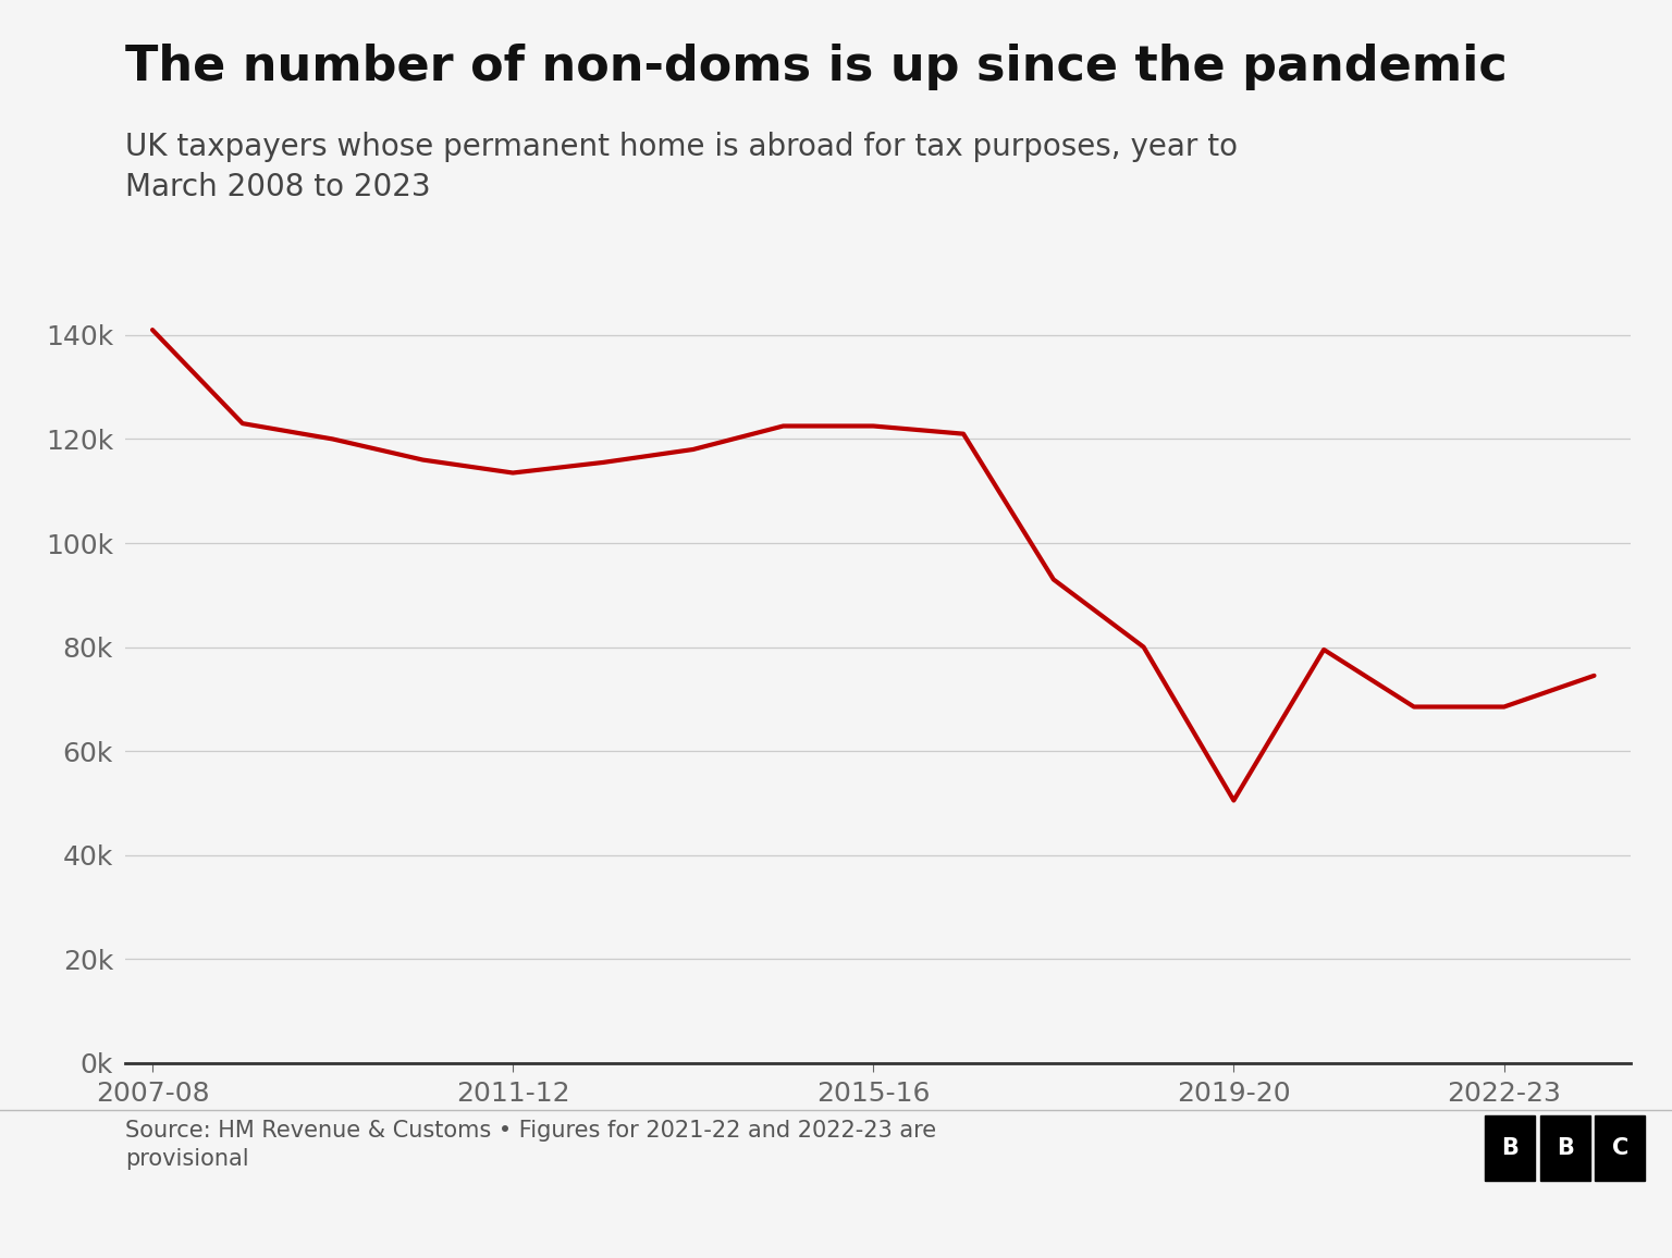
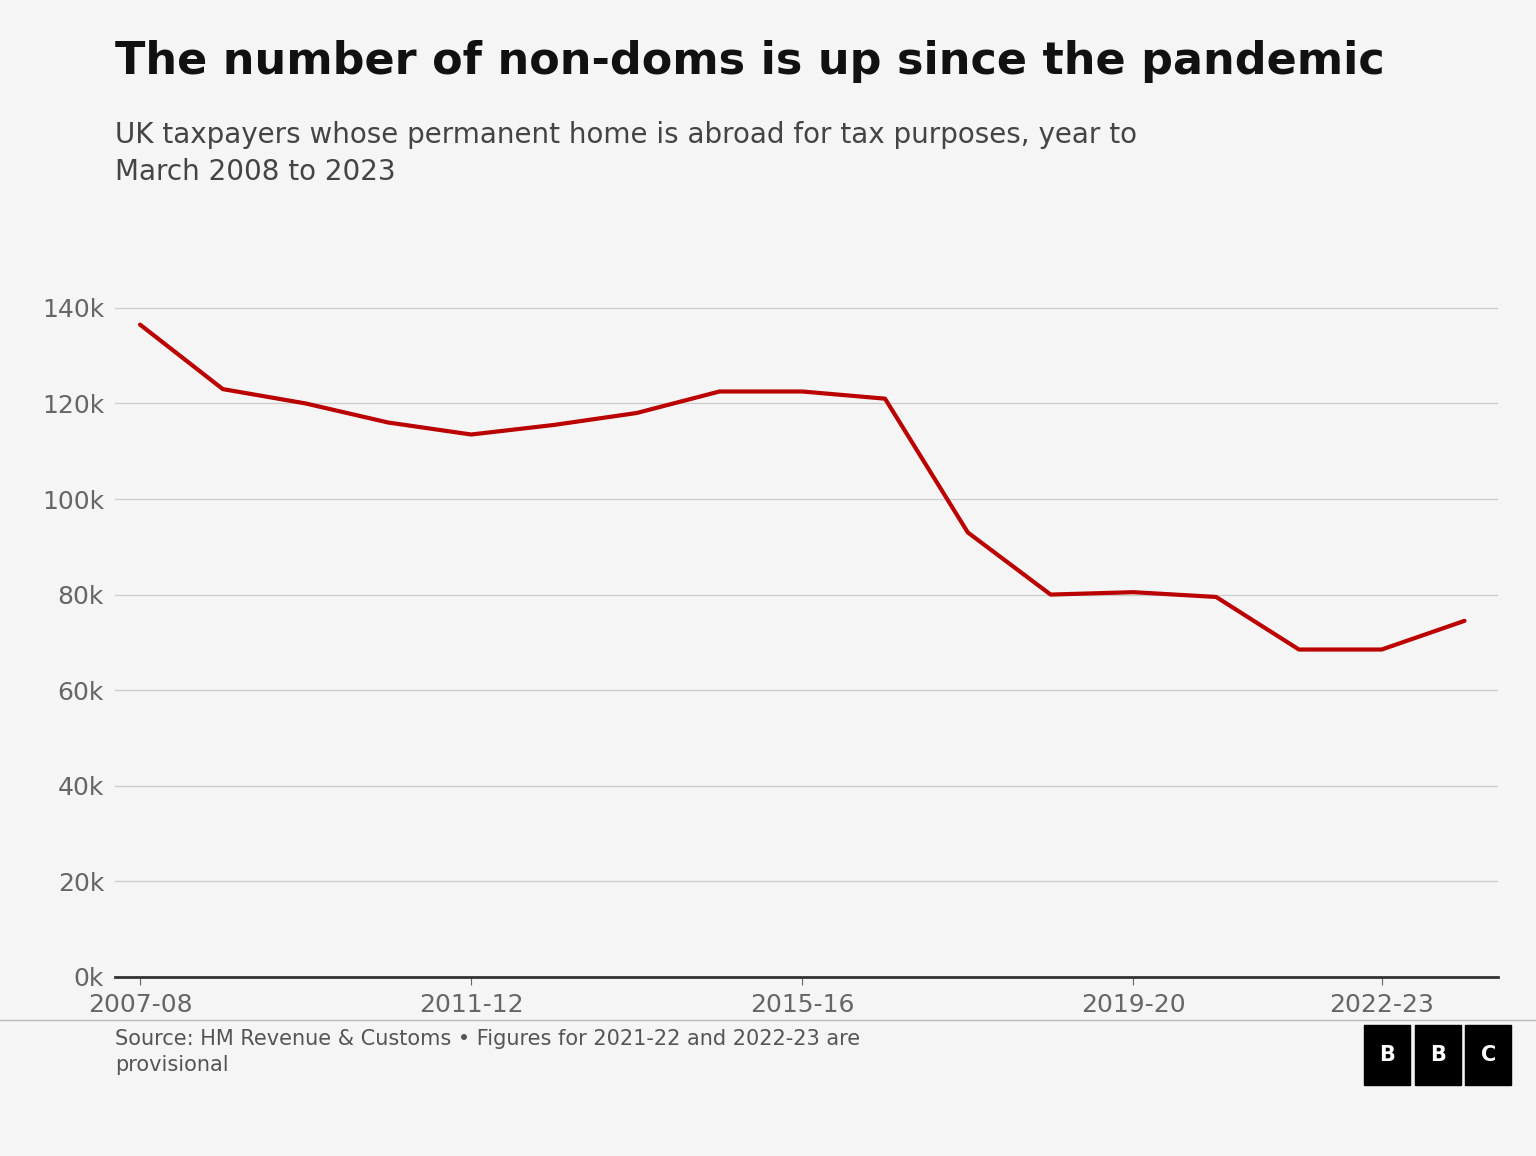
2007-08: 141.0k -> 136.5k
2019-20: 50.5k -> 80.5k
